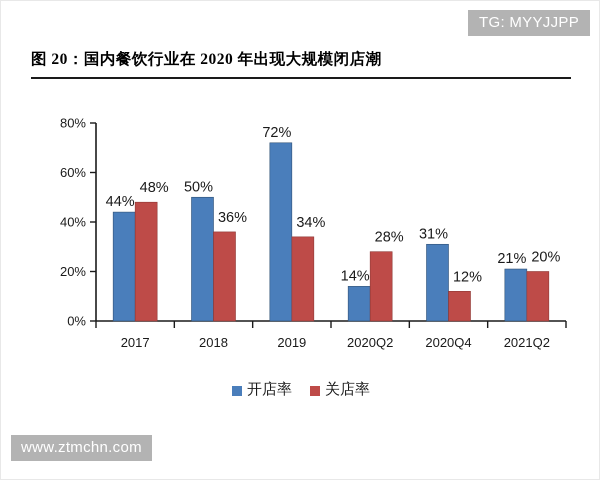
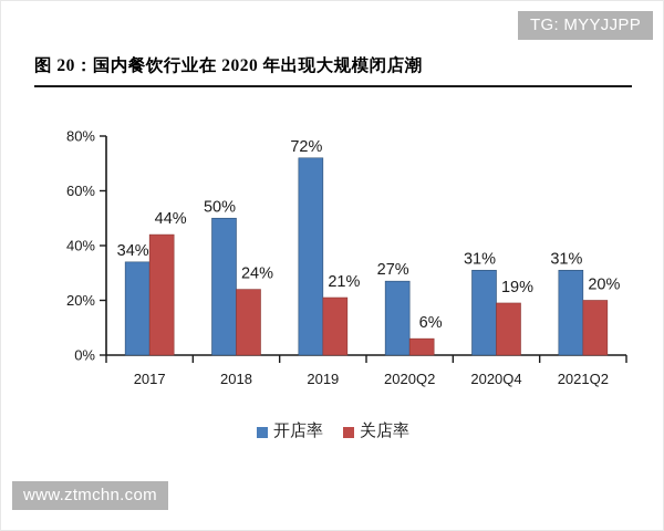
开店率/2017: 44% -> 34%
关店率/2017: 48% -> 44%
关店率/2018: 36% -> 24%
关店率/2019: 34% -> 21%
开店率/2020Q2: 14% -> 27%
关店率/2020Q2: 28% -> 6%
关店率/2020Q4: 12% -> 19%
开店率/2021Q2: 21% -> 31%
